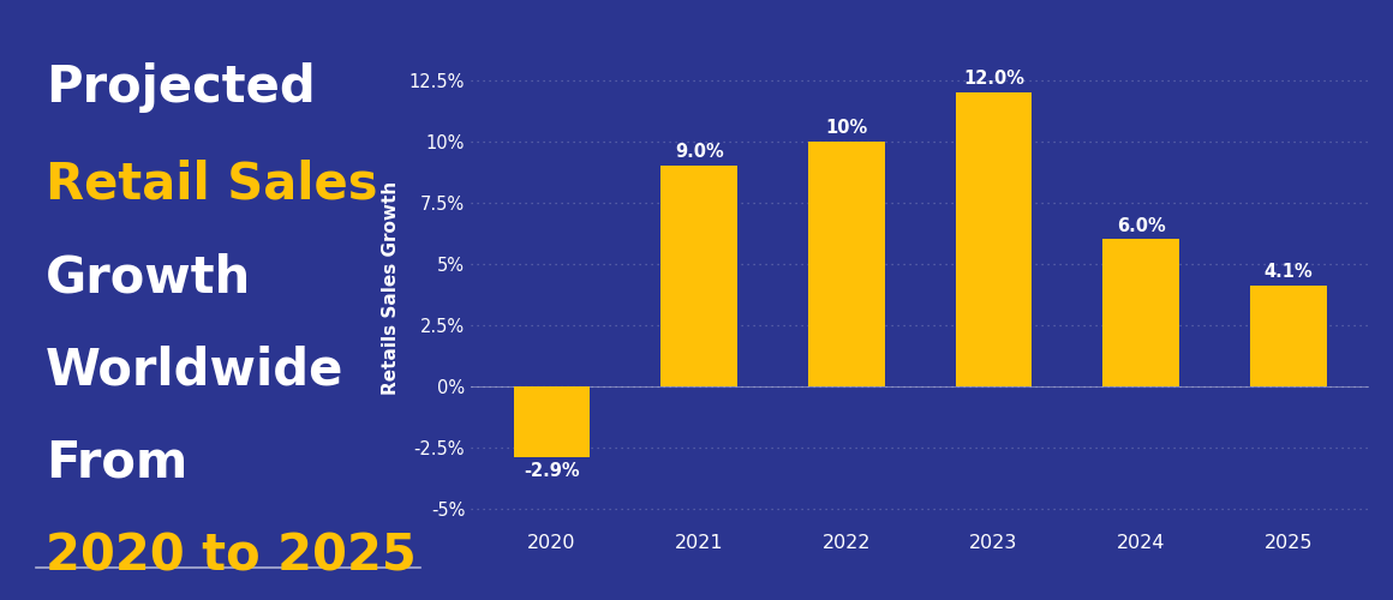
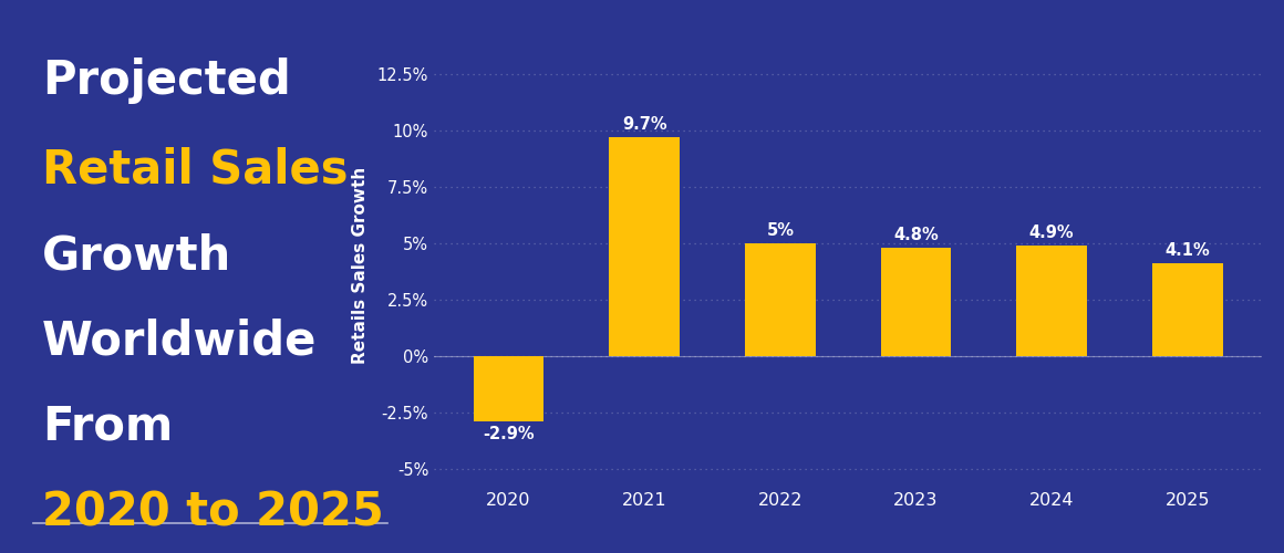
2021: 9.0% -> 9.7%
2022: 10% -> 5%
2023: 12.0% -> 4.8%
2024: 6.0% -> 4.9%
